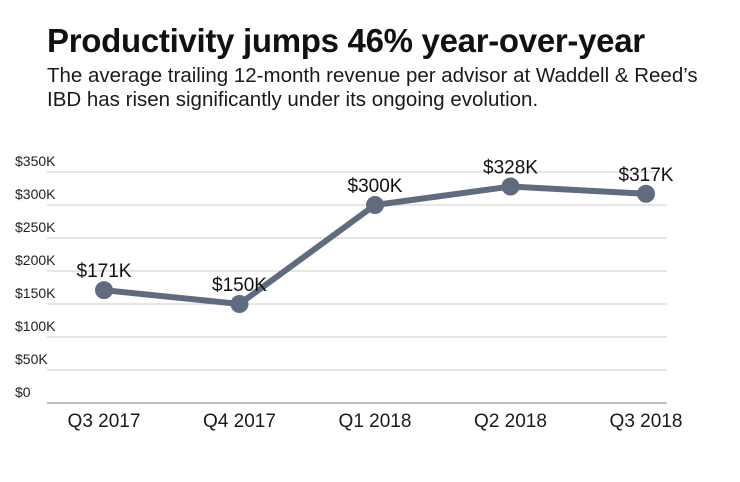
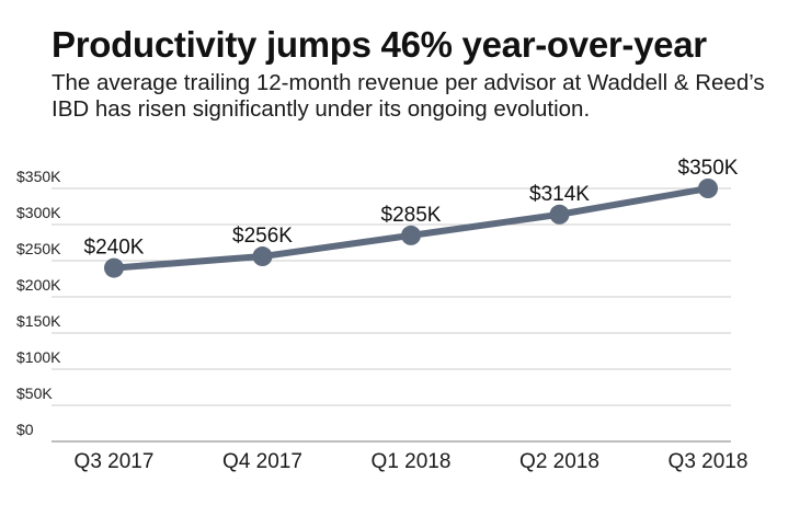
Q3 2017: $171K -> $240K
Q4 2017: $150K -> $256K
Q1 2018: $300K -> $285K
Q2 2018: $328K -> $314K
Q3 2018: $317K -> $350K
